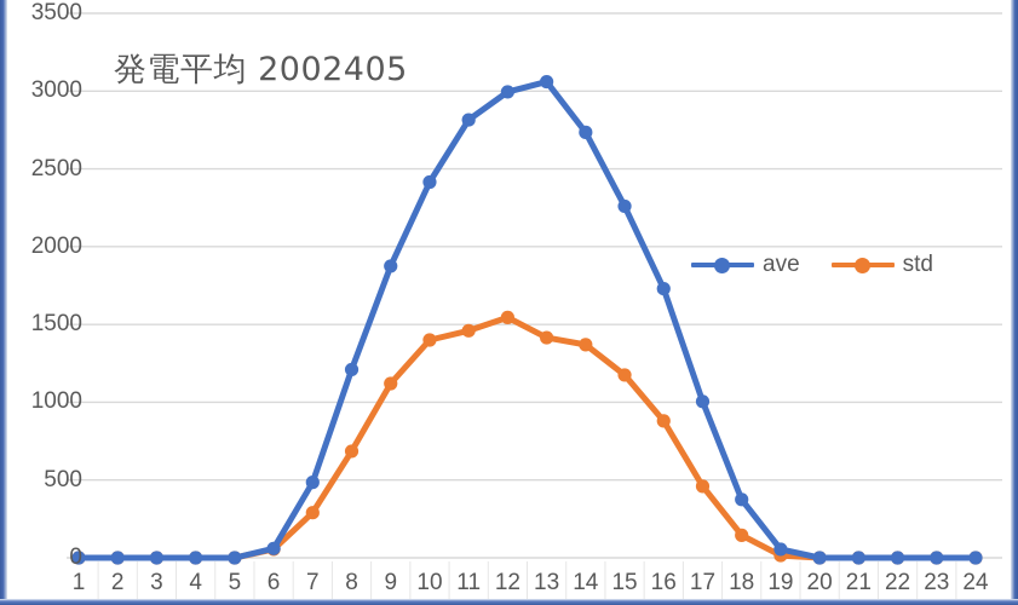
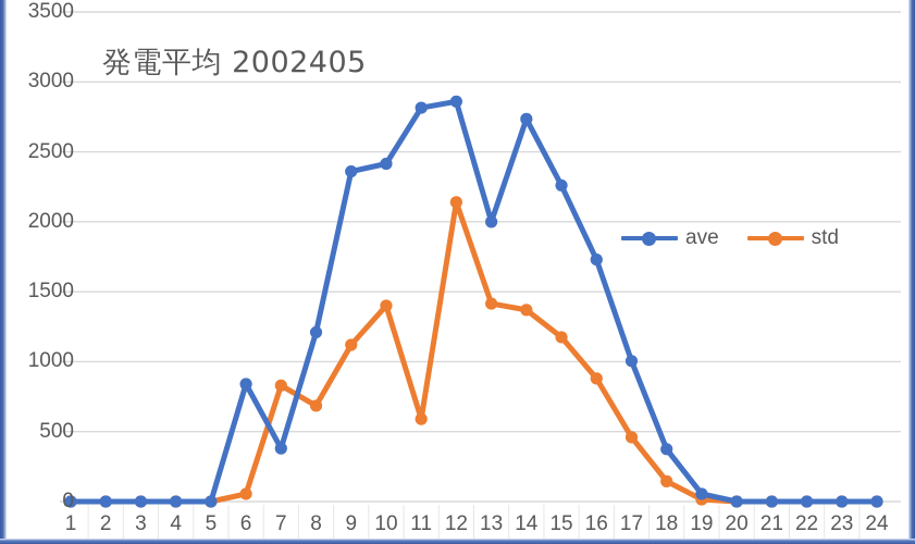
ave/6: 60 -> 840
ave/7: 480 -> 380
std/7: 290 -> 830
ave/9: 1880 -> 2360
std/11: 1460 -> 590
ave/12: 3000 -> 2860
std/12: 1540 -> 2140
ave/13: 3060 -> 2000
